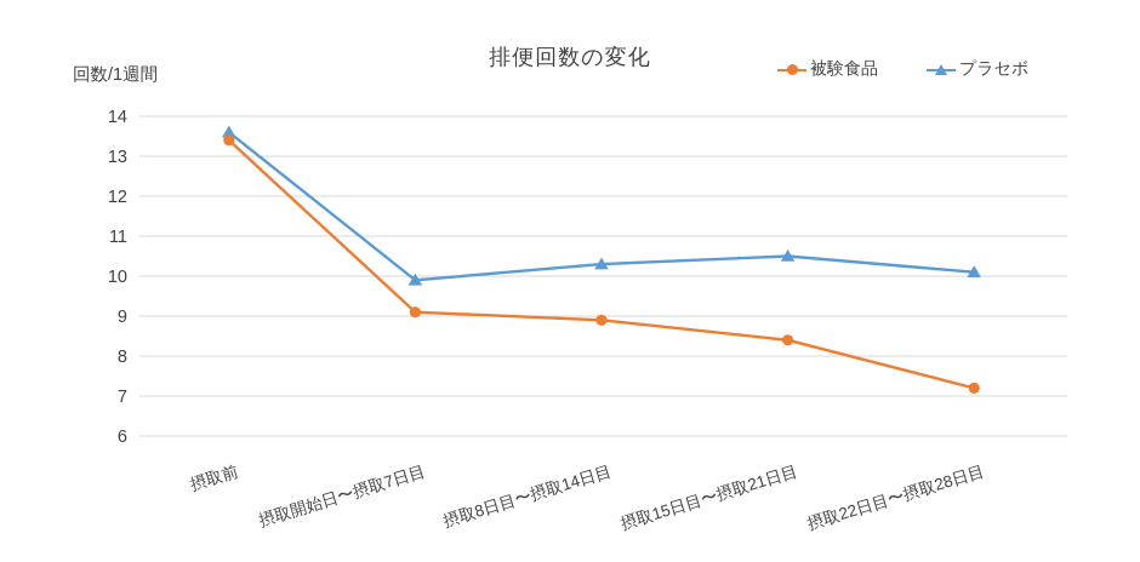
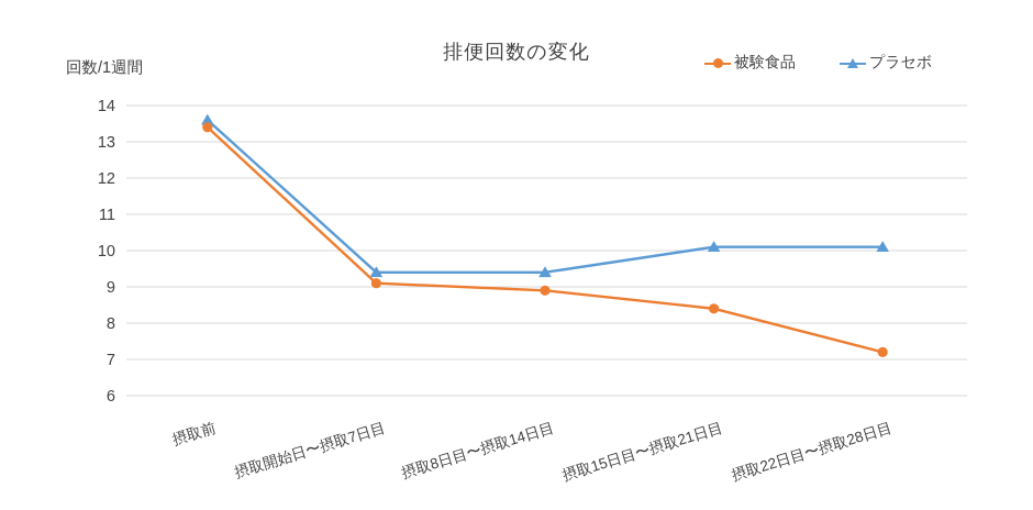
プラセボ/摂取開始日〜摂取7日目: 9.9 -> 9.4
プラセボ/摂取8日目〜摂取14日目: 10.3 -> 9.4
プラセボ/摂取15日目〜摂取21日目: 10.5 -> 10.1
